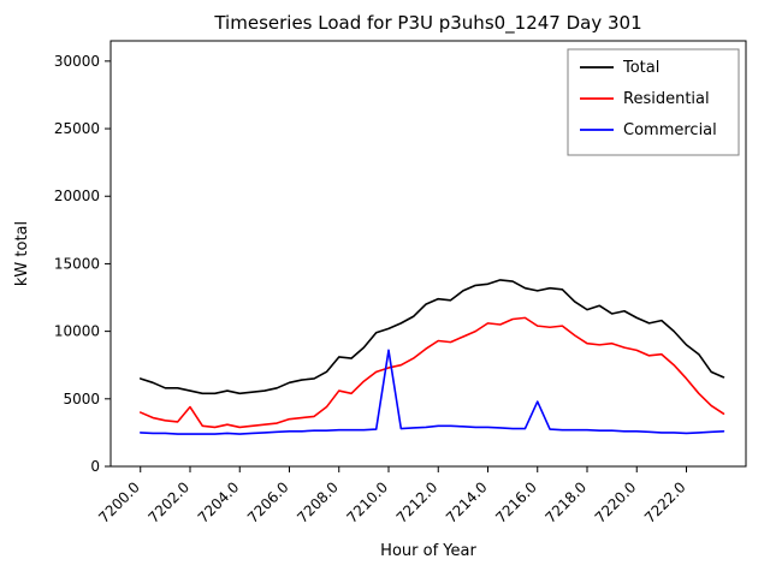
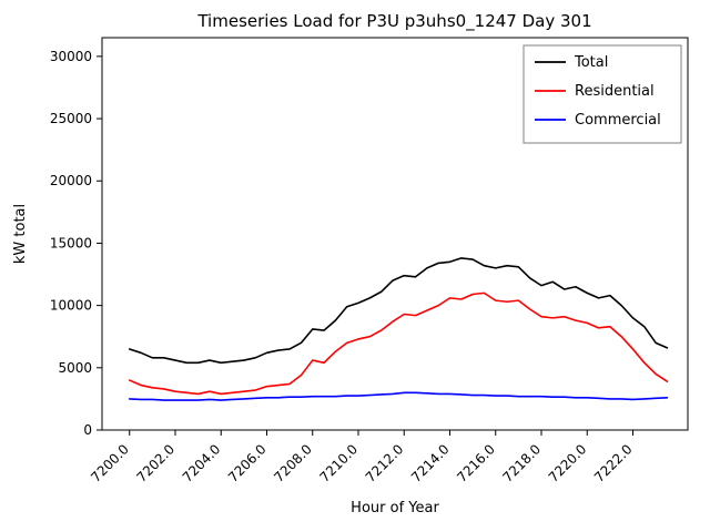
Residential/7202.0: 4400 -> 3100
Commercial/7210.0: 8600 -> 2800
Commercial/7216.0: 4800 -> 2800
